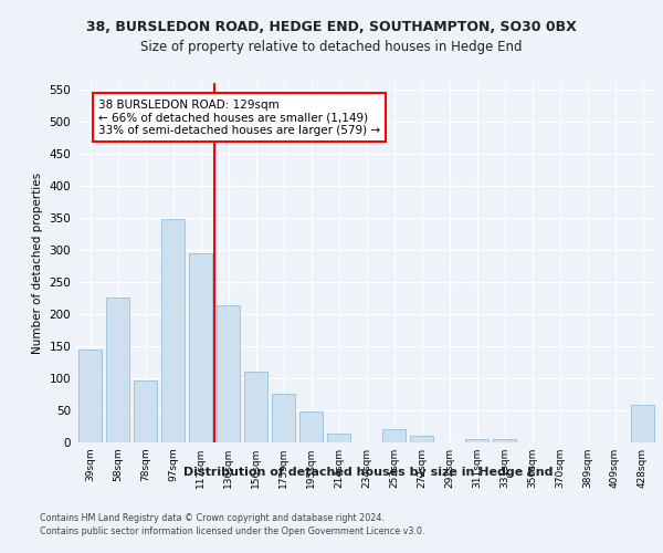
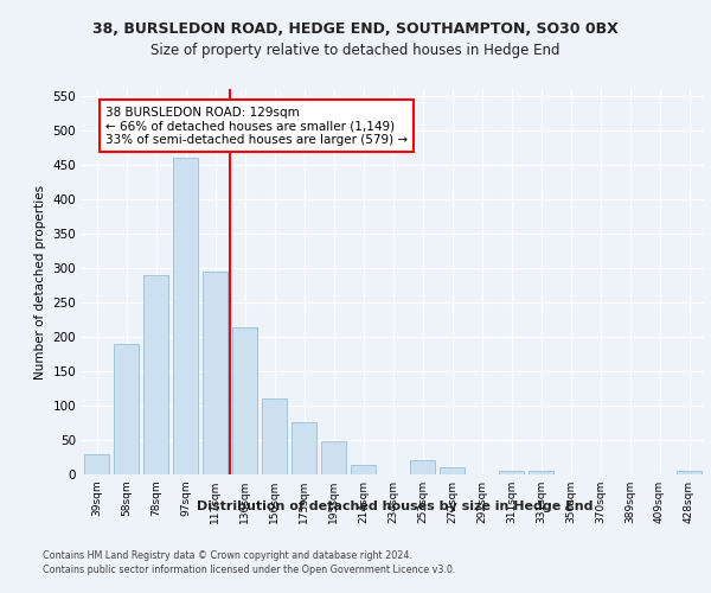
39sqm: 144 -> 30
58sqm: 226 -> 190
78sqm: 96 -> 290
97sqm: 348 -> 460
428sqm: 58 -> 5
